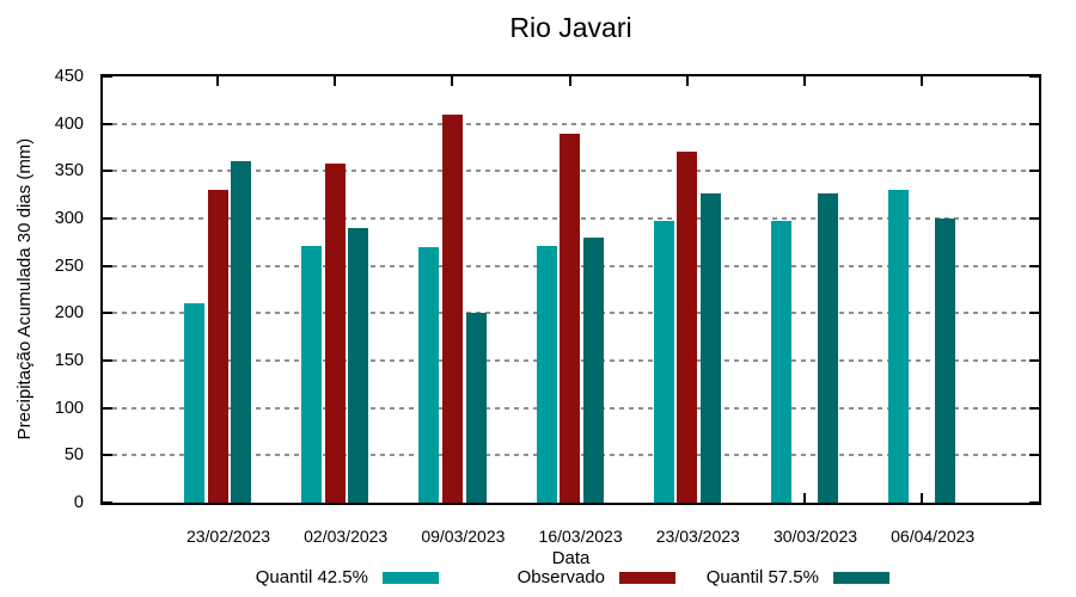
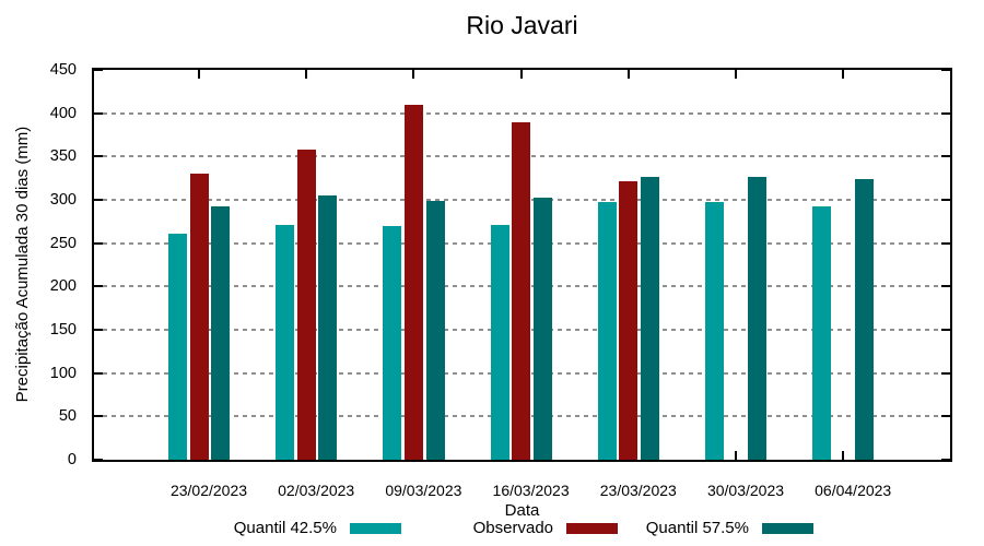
Quantil 42.5%/23/02/2023: 210 -> 260
Quantil 57.5%/23/02/2023: 360 -> 290
Quantil 57.5%/02/03/2023: 290 -> 300
Quantil 57.5%/09/03/2023: 200 -> 300
Quantil 57.5%/16/03/2023: 280 -> 300
Observado/23/03/2023: 370 -> 320
Quantil 42.5%/06/04/2023: 330 -> 290
Quantil 57.5%/06/04/2023: 300 -> 320
